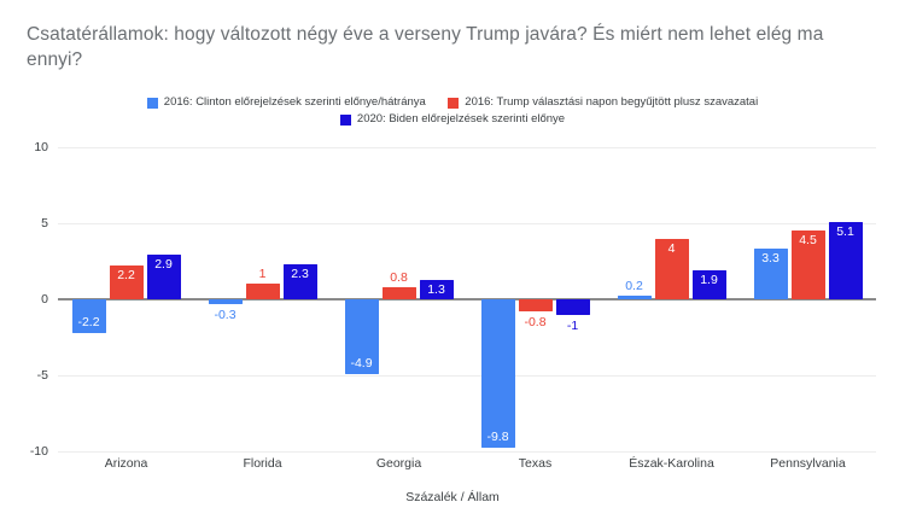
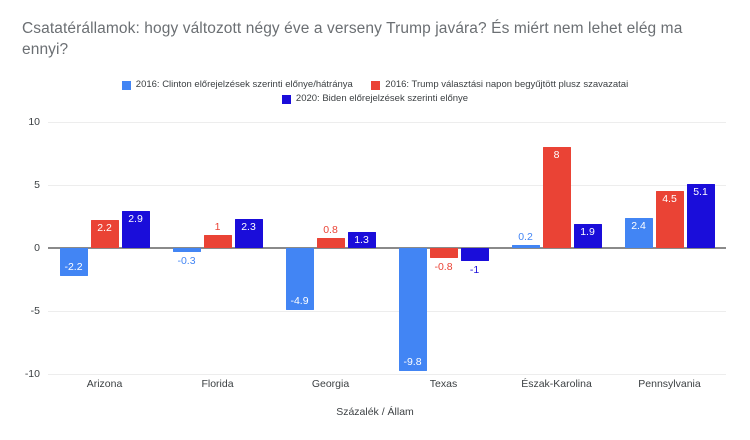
2016: Trump választási napon begyűjtött plusz szavazatai/Észak-Karolina: 4 -> 8
2016: Clinton előrejelzések szerinti előnye/hátránya/Pennsylvania: 3.3 -> 2.4
